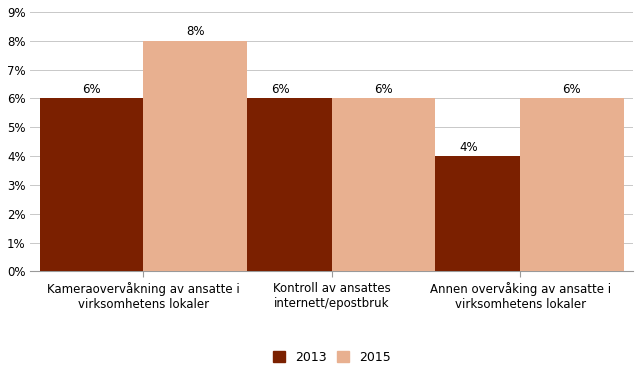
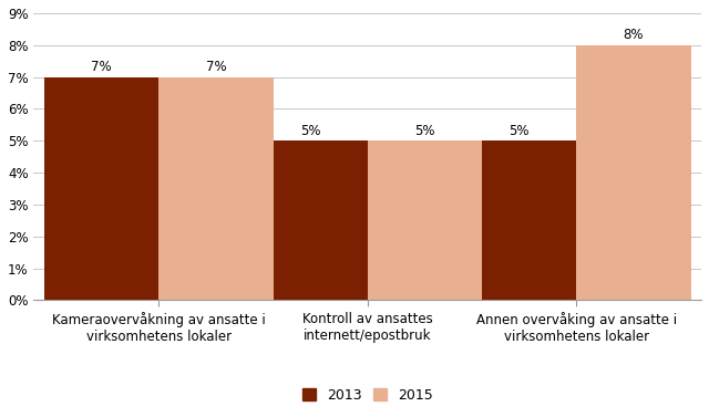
2013/Kameraovervåkning av ansatte i virksomhetens lokaler: 6% -> 7%
2015/Kameraovervåkning av ansatte i virksomhetens lokaler: 8% -> 7%
2013/Kontroll av ansattes internett/epostbruk: 6% -> 5%
2015/Kontroll av ansattes internett/epostbruk: 6% -> 5%
2013/Annen overvåking av ansatte i virksomhetens lokaler: 4% -> 5%
2015/Annen overvåking av ansatte i virksomhetens lokaler: 6% -> 8%
